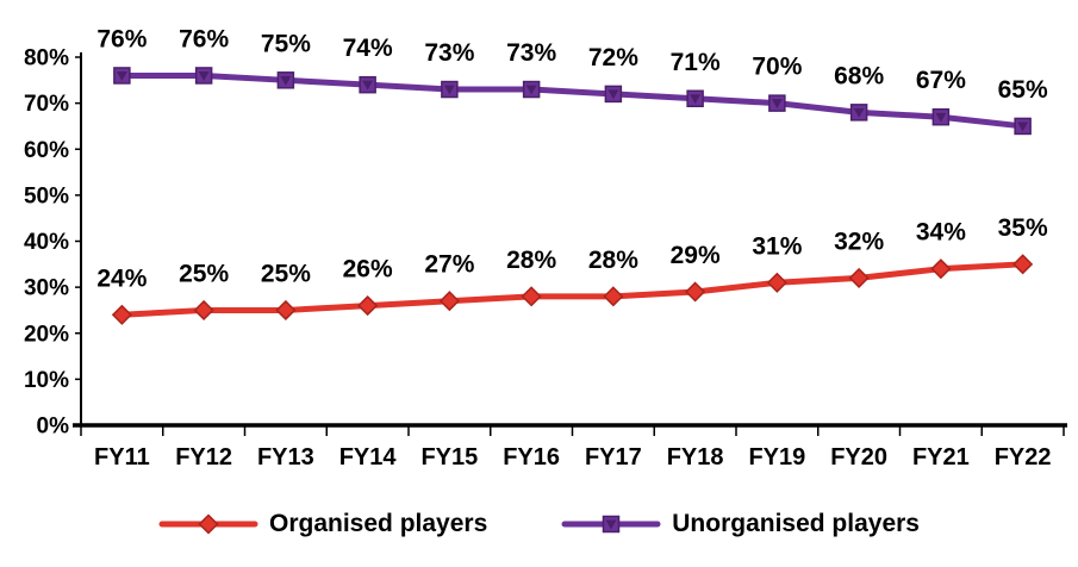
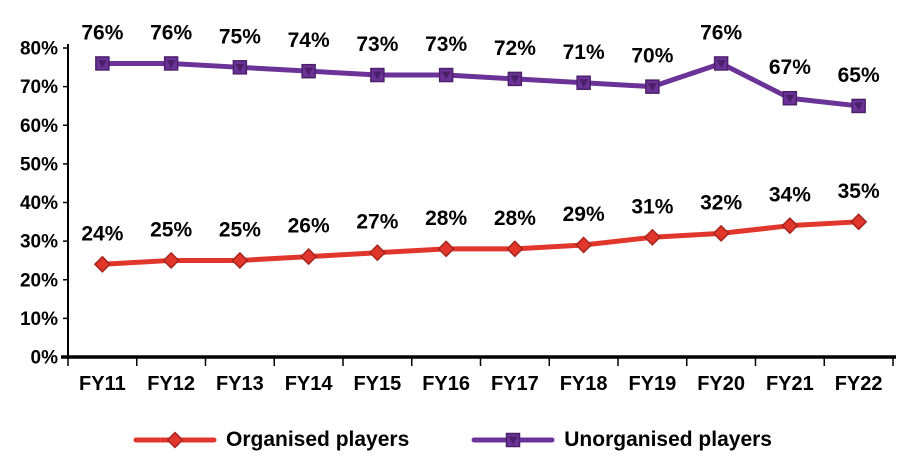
Unorganised players/FY20: 68% -> 76%
